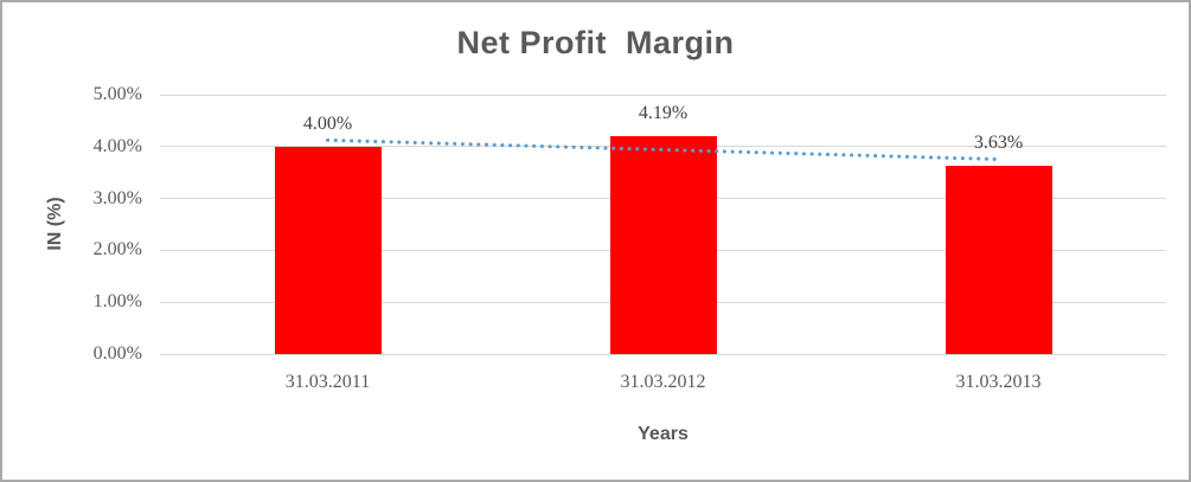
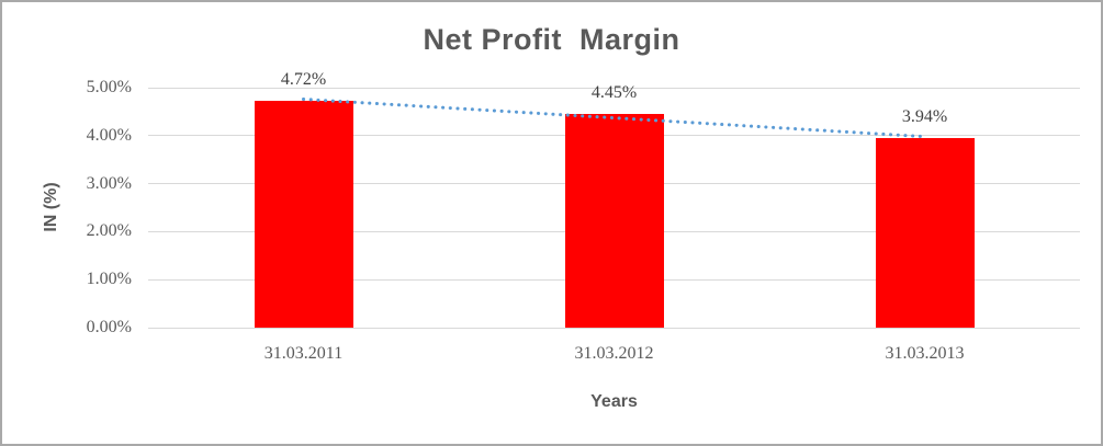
31.03.2011: 4.00% -> 4.72%
31.03.2012: 4.19% -> 4.45%
31.03.2013: 3.63% -> 3.94%
